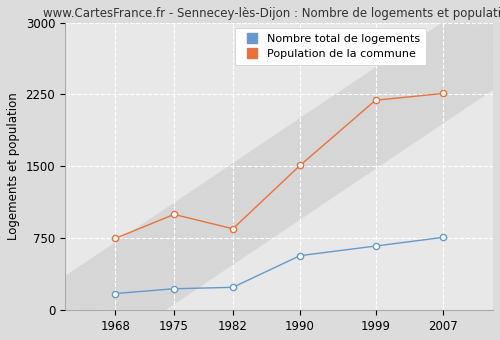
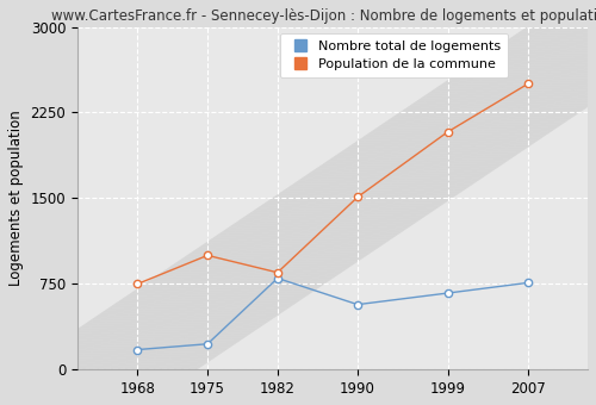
Nombre total de logements/1982: 240 -> 800
Population de la commune/1999: 2190 -> 2080
Population de la commune/2007: 2260 -> 2500
